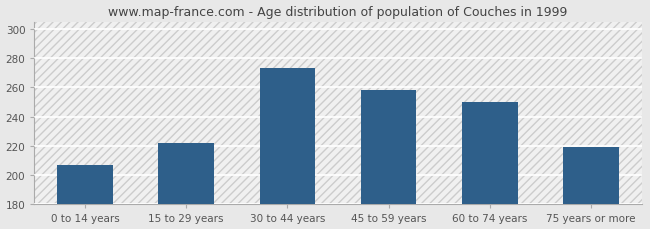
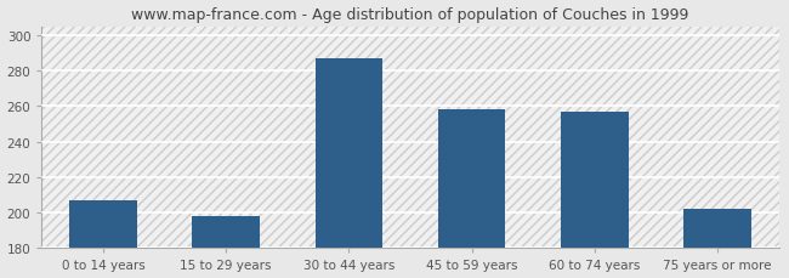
15 to 29 years: 222 -> 198
30 to 44 years: 273 -> 287
60 to 74 years: 250 -> 257
75 years or more: 219 -> 202
